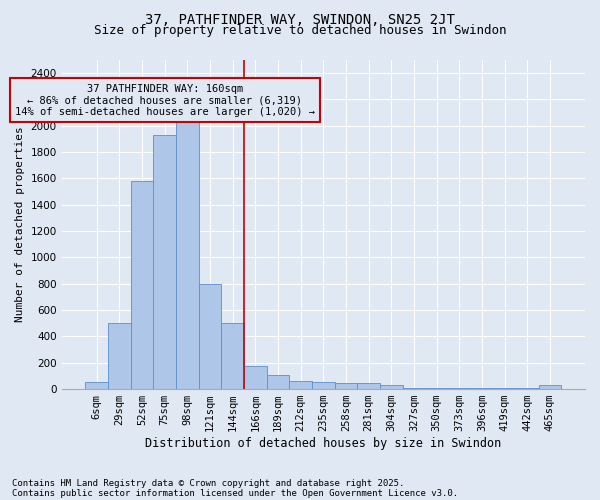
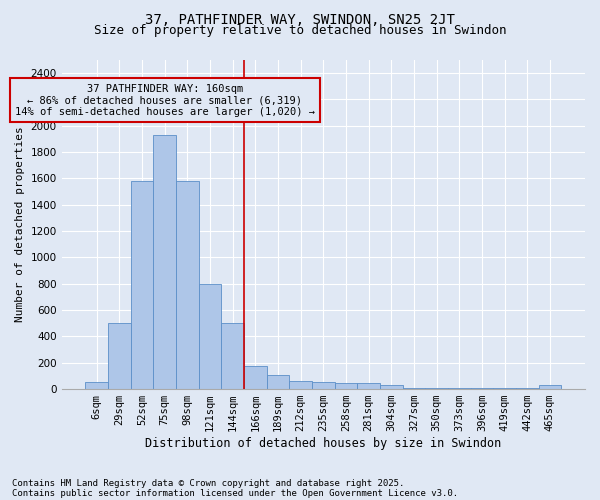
98sqm: 2050 -> 1580
